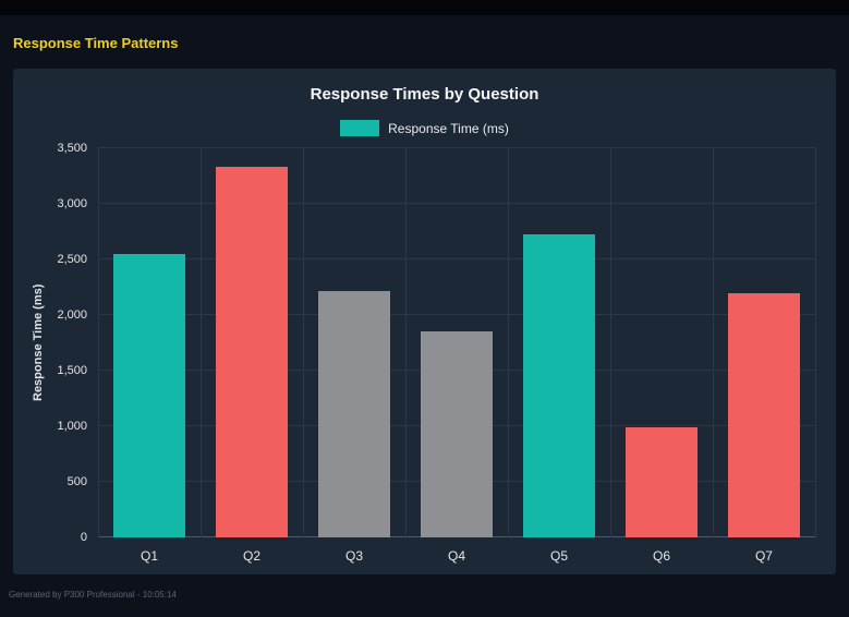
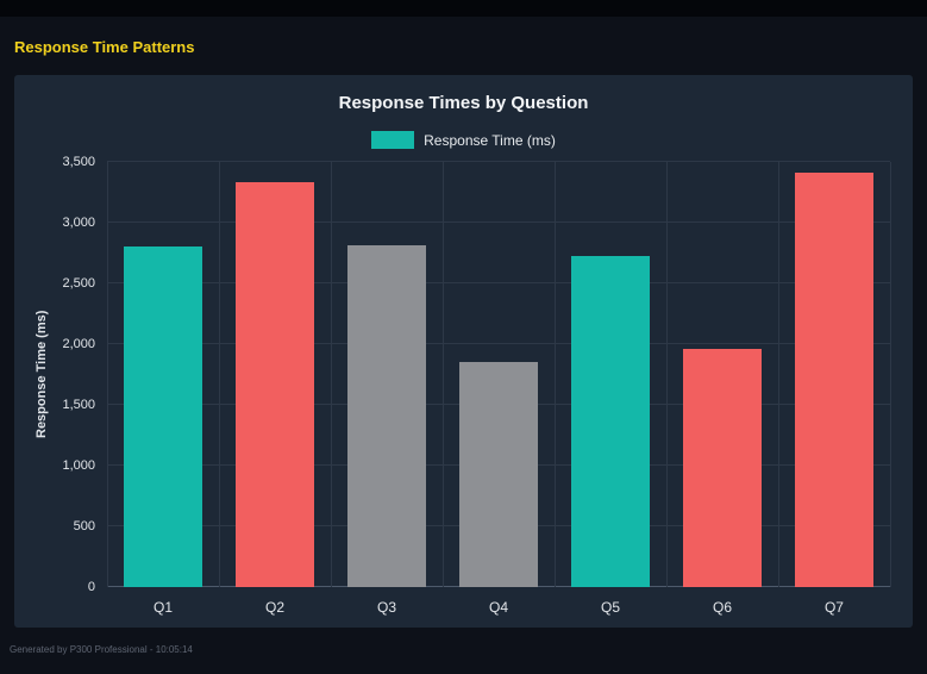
Q1: 2550 -> 2800
Q3: 2220 -> 2810
Q6: 990 -> 1960
Q7: 2200 -> 3410
